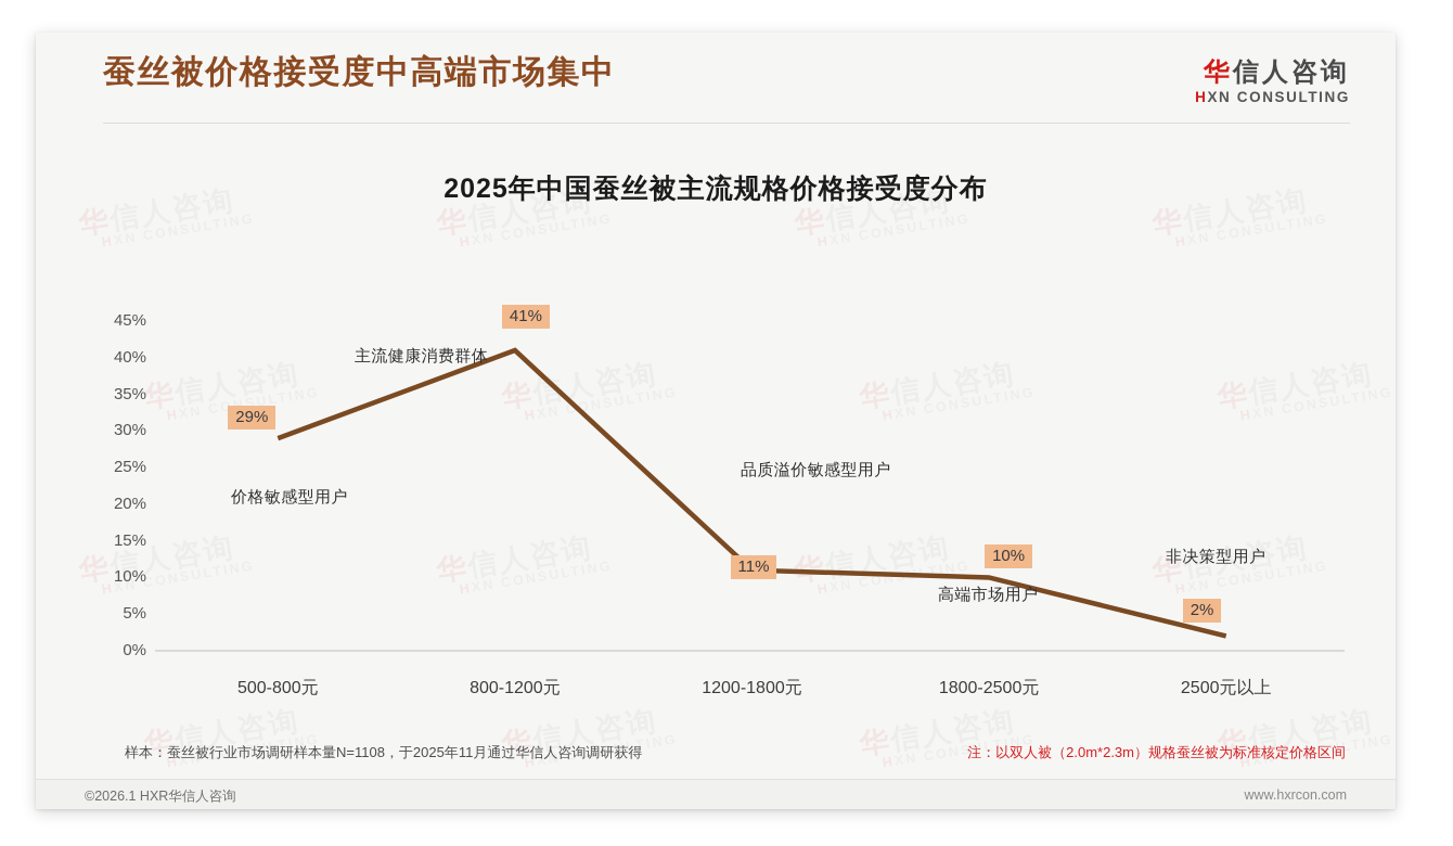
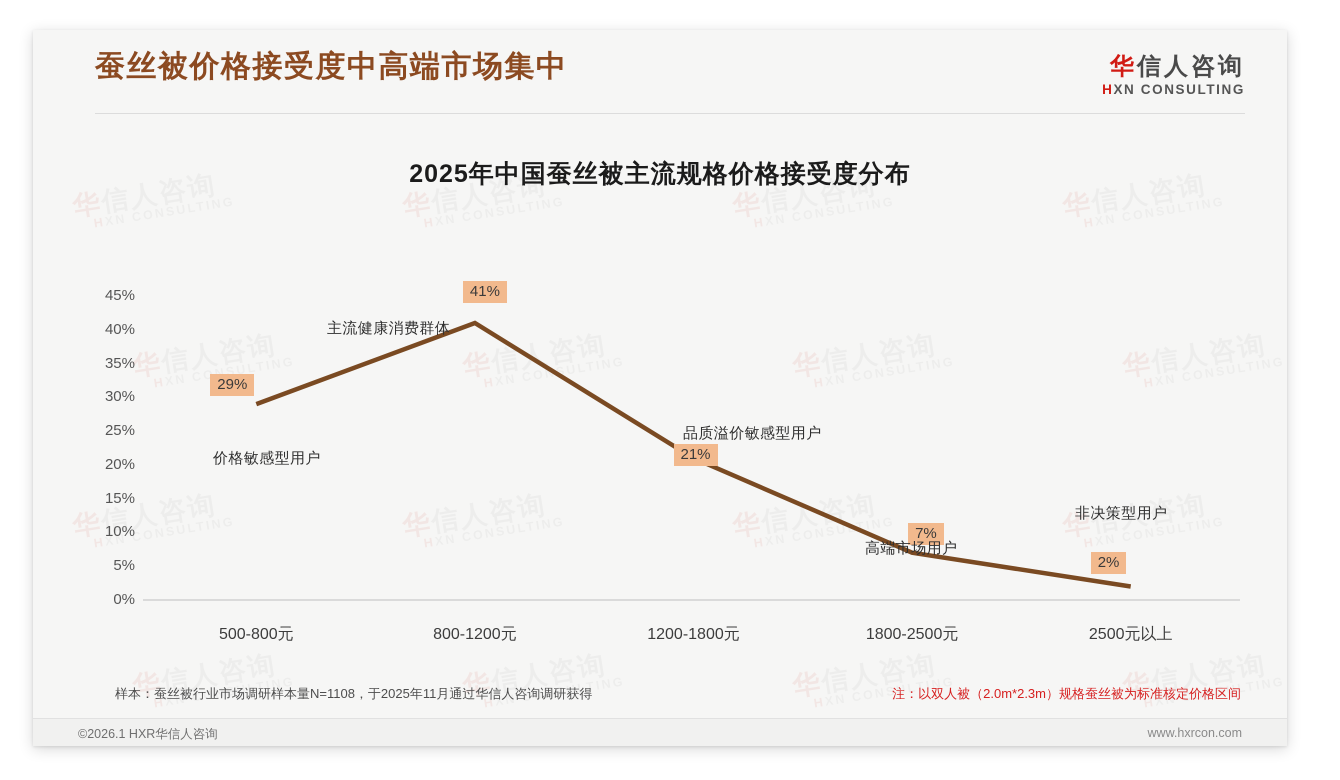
1200-1800元: 11% -> 21%
1800-2500元: 10% -> 7%
